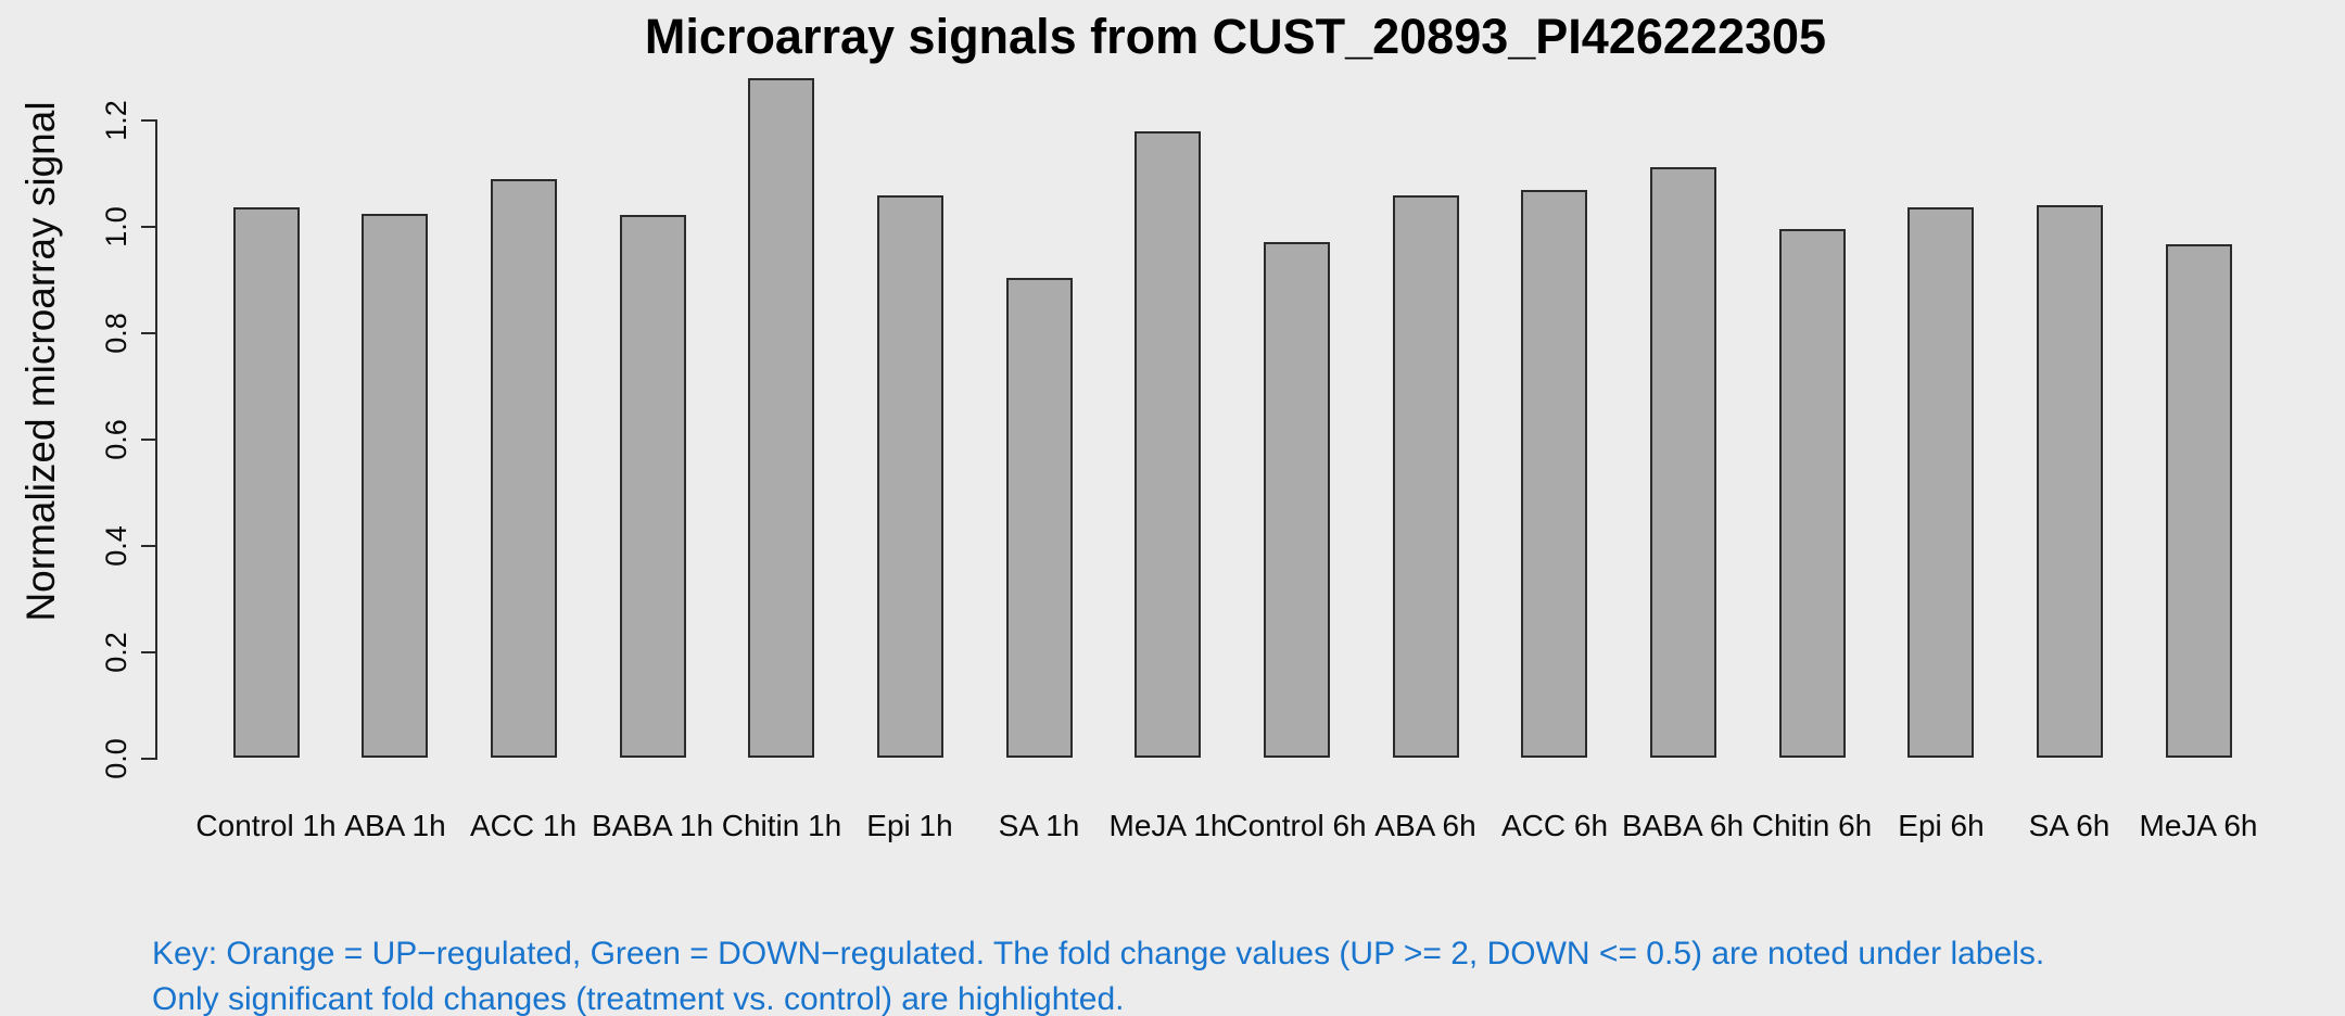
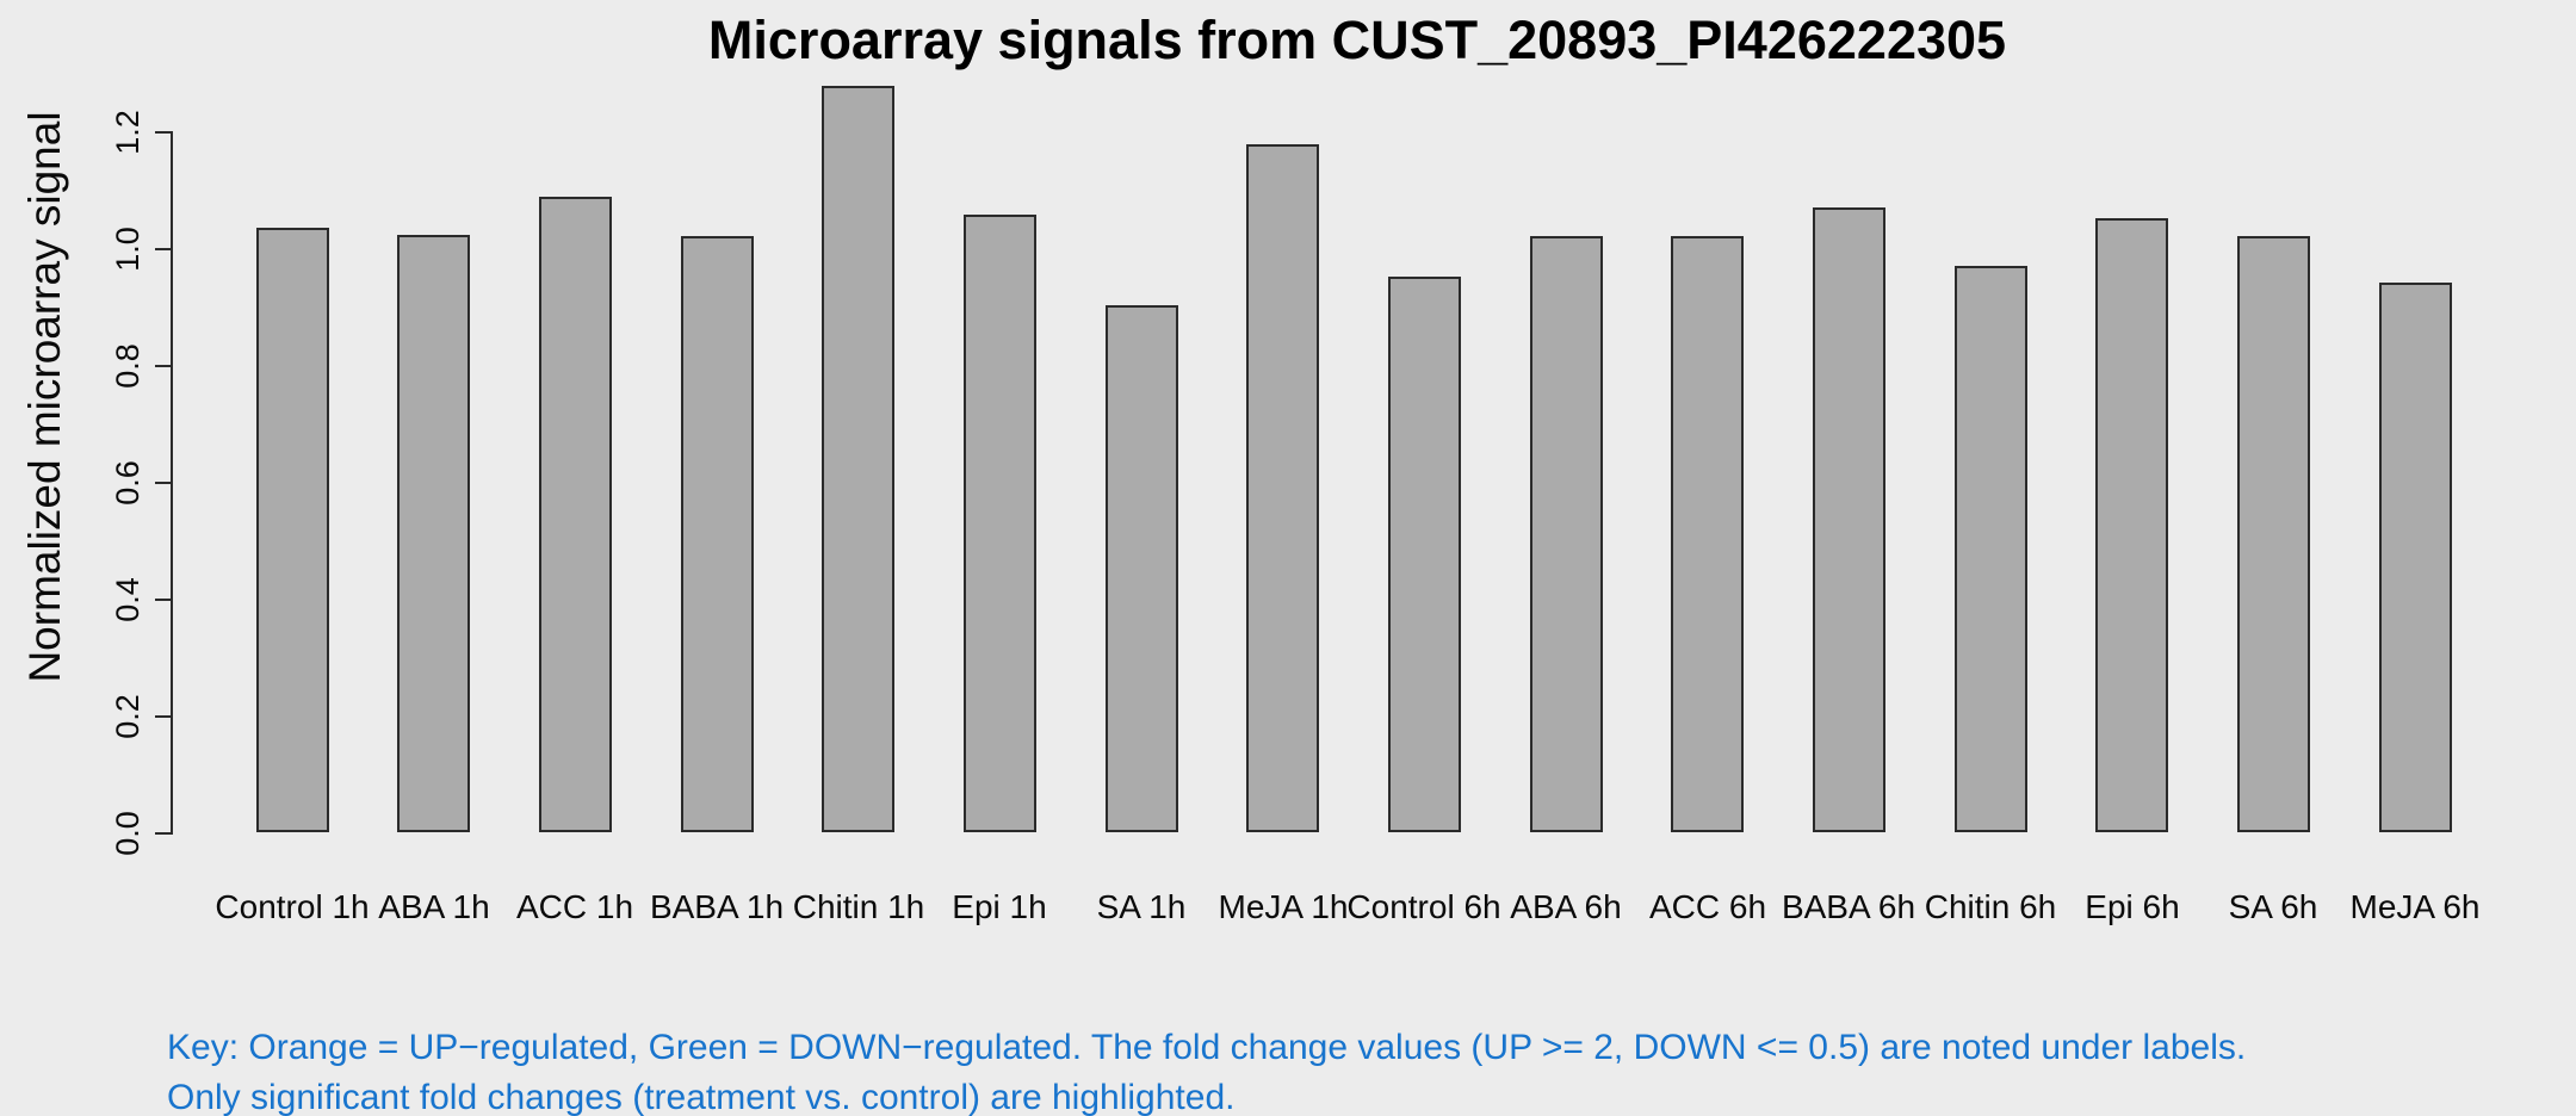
Control 6h: 0.97 -> 0.95
ABA 6h: 1.06 -> 1.02
ACC 6h: 1.07 -> 1.02
BABA 6h: 1.11 -> 1.07
Chitin 6h: 0.99 -> 0.97
Epi 6h: 1.03 -> 1.05
SA 6h: 1.04 -> 1.02
MeJA 6h: 0.97 -> 0.94
